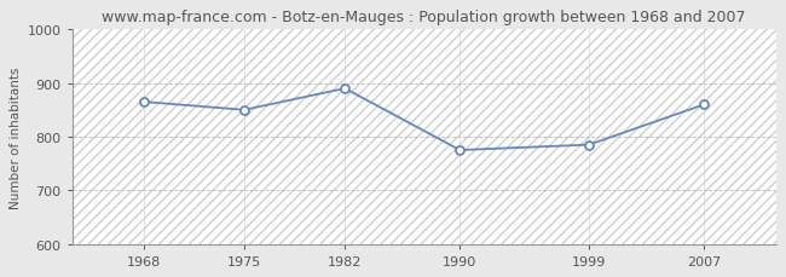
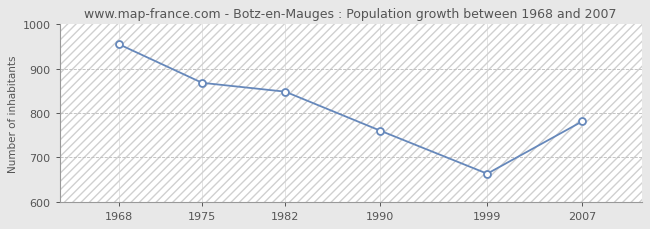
1968: 865 -> 955
1975: 850 -> 868
1982: 890 -> 848
1990: 775 -> 760
1999: 785 -> 663
2007: 860 -> 781
